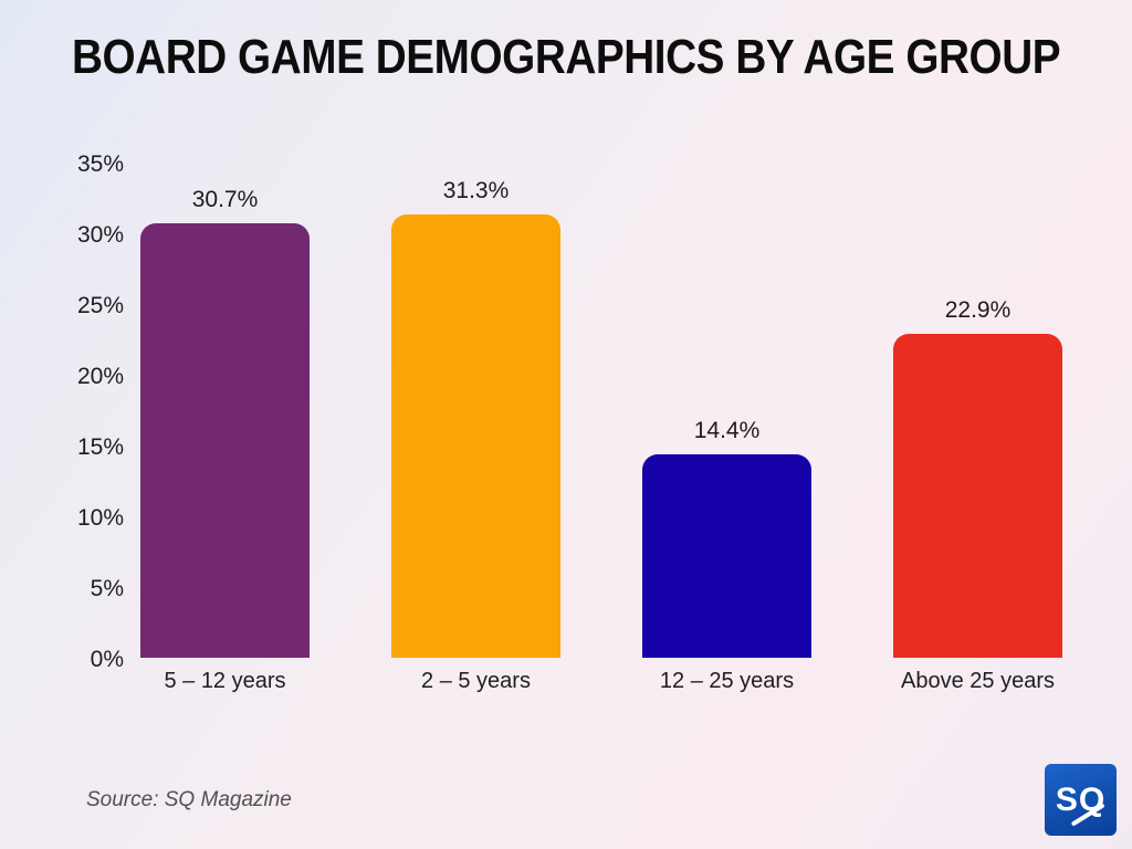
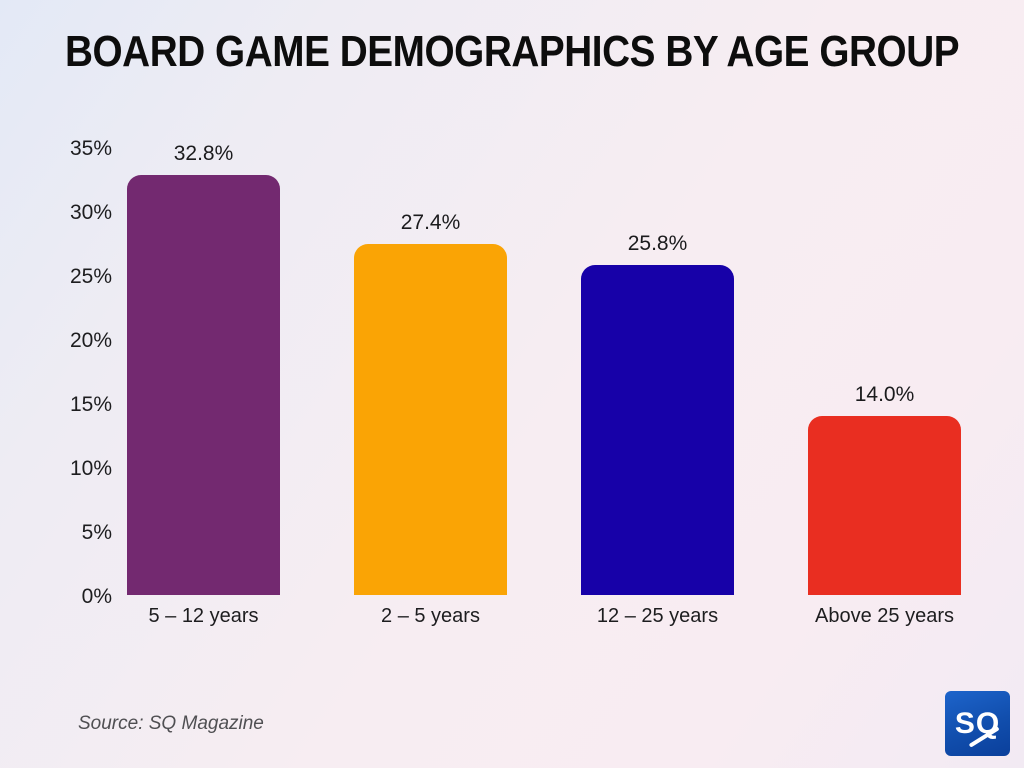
5 – 12 years: 30.7% -> 32.8%
2 – 5 years: 31.3% -> 27.4%
12 – 25 years: 14.4% -> 25.8%
Above 25 years: 22.9% -> 14.0%
